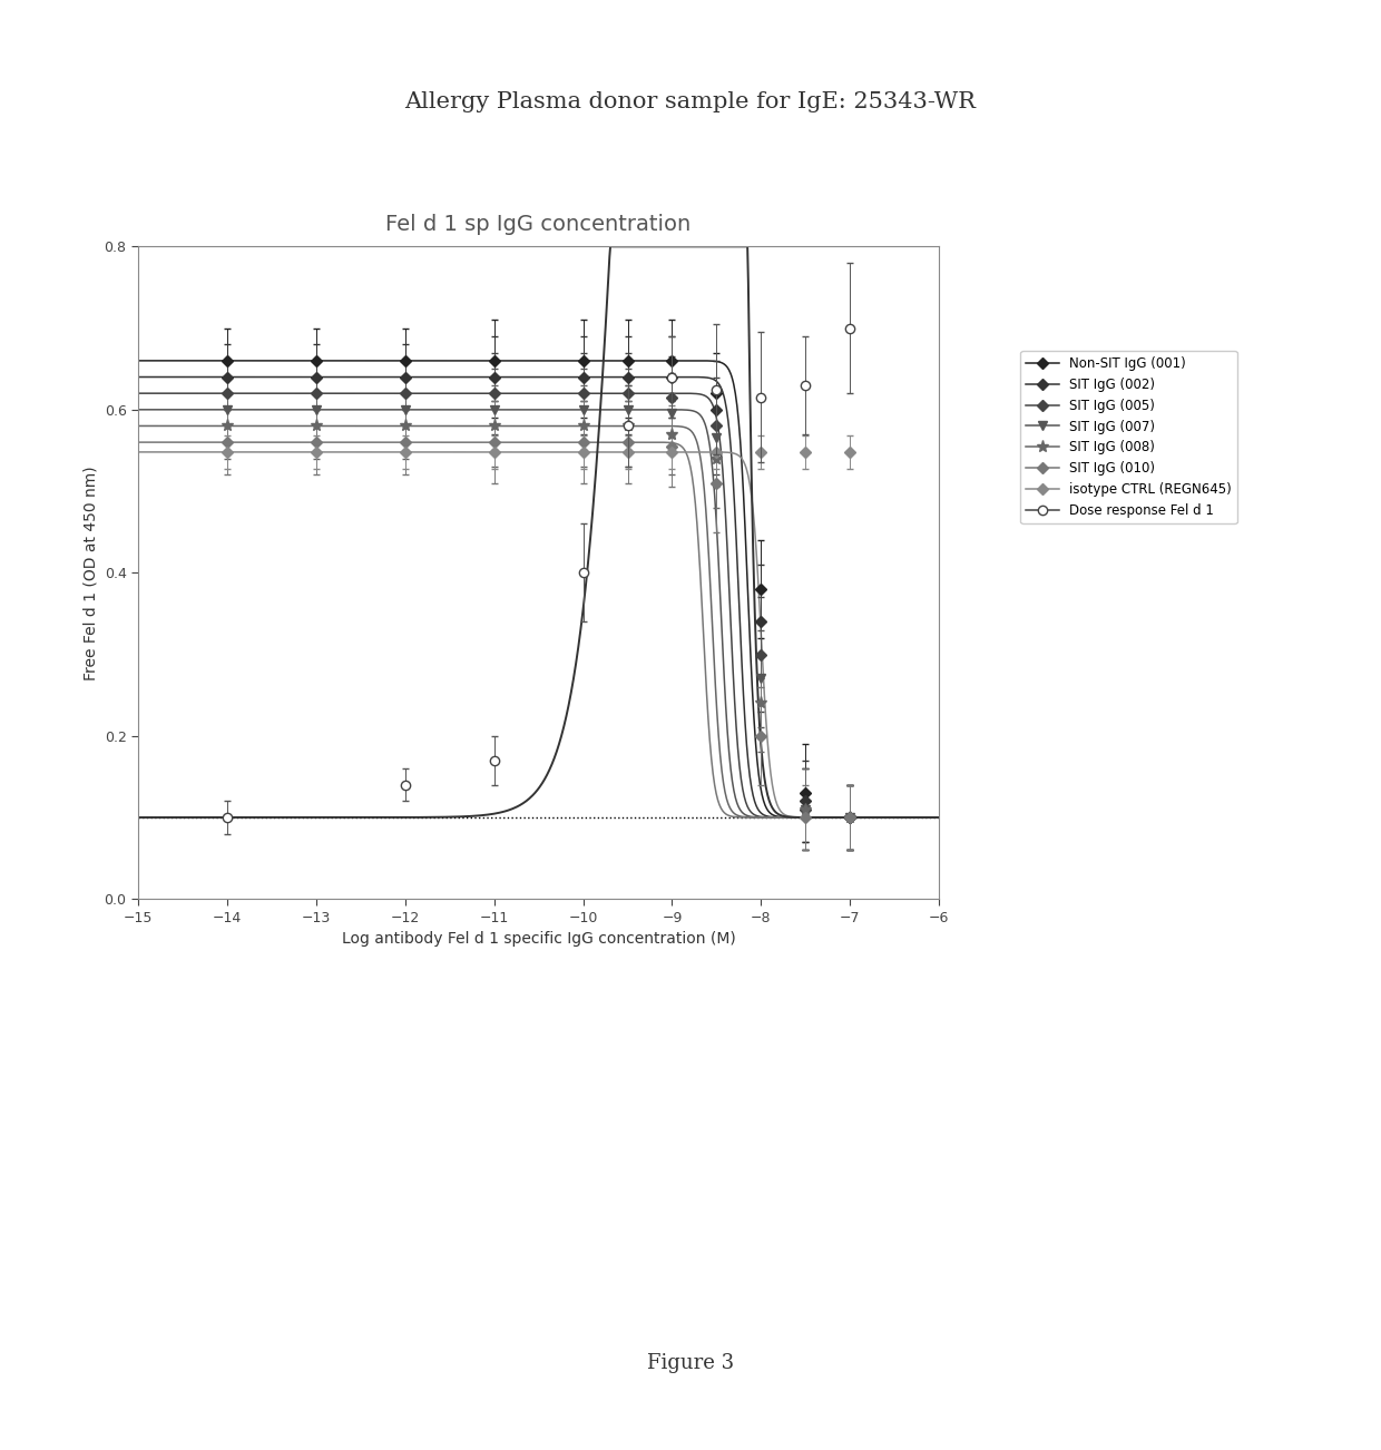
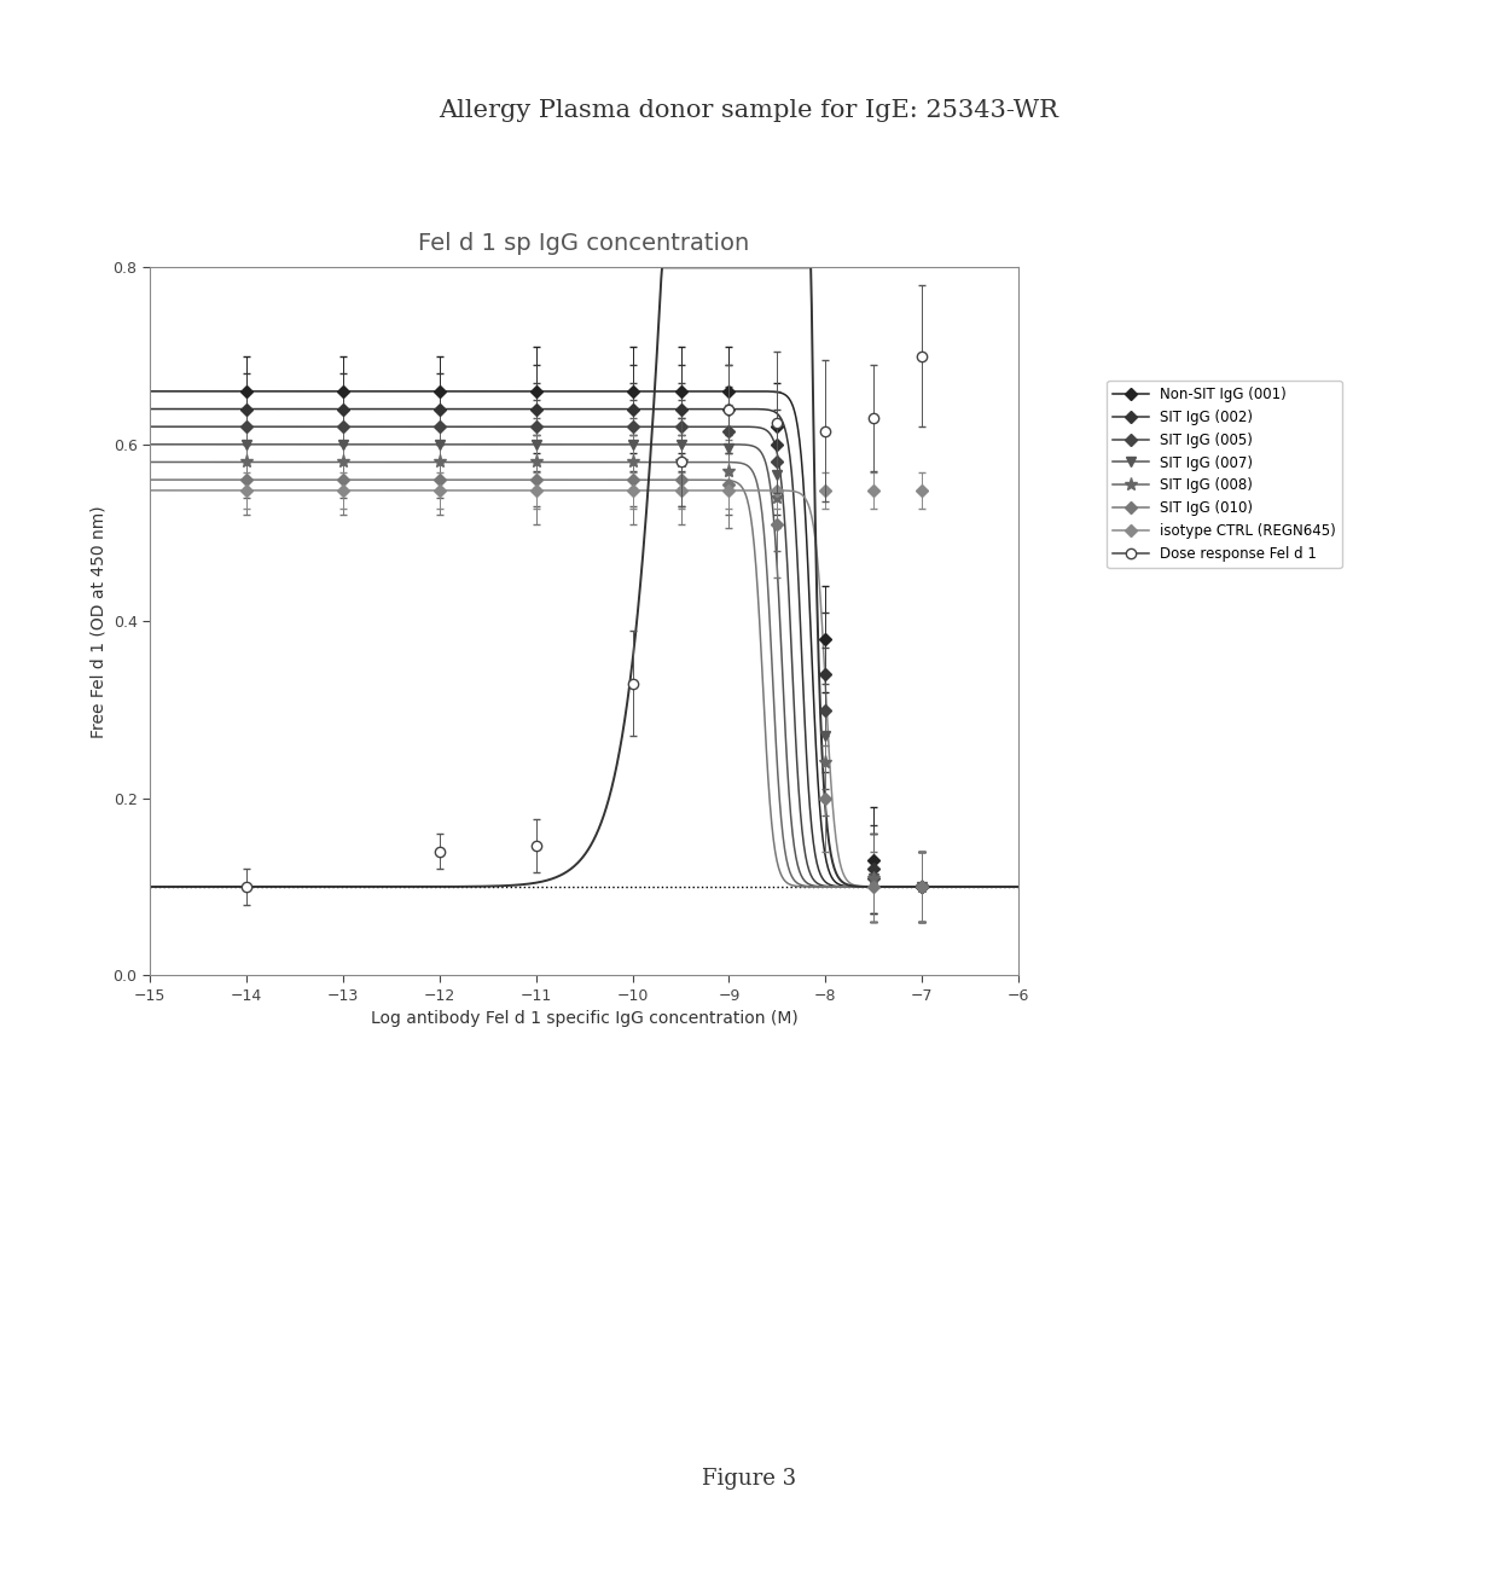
Dose response Fel d 1/−11: 0.170 -> 0.146
Dose response Fel d 1/−10: 0.400 -> 0.330
